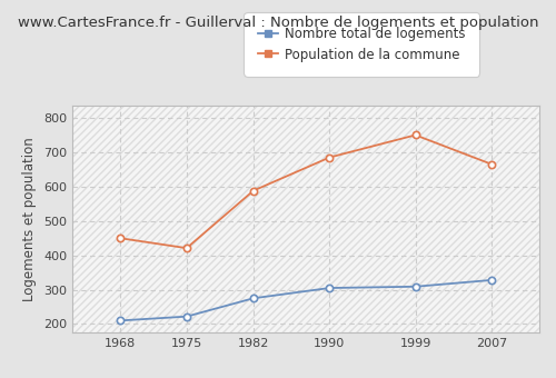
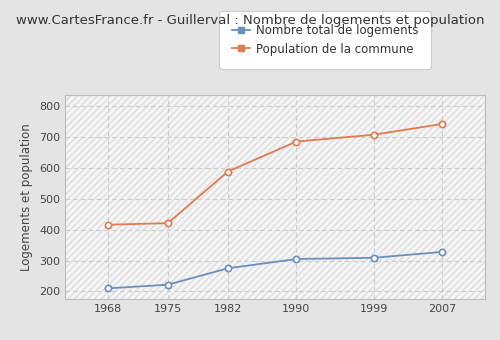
Population de la commune/1968: 450 -> 416
Population de la commune/1999: 750 -> 707
Population de la commune/2007: 665 -> 742
